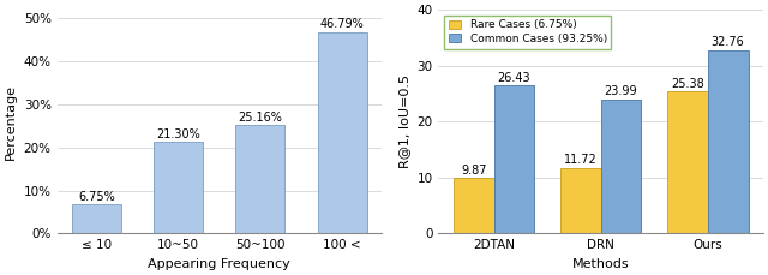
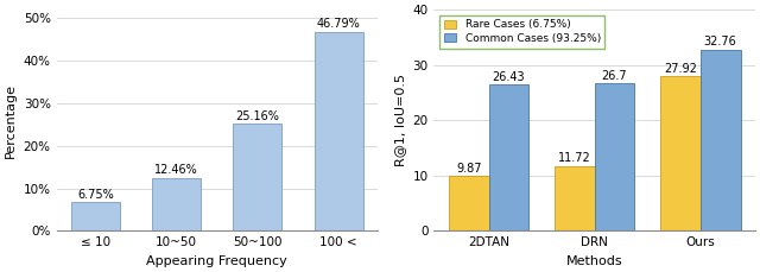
10~50: 21.30% -> 12.46%
Common Cases (93.25%)/DRN: 23.99 -> 26.7
Rare Cases (6.75%)/Ours: 25.38 -> 27.92
